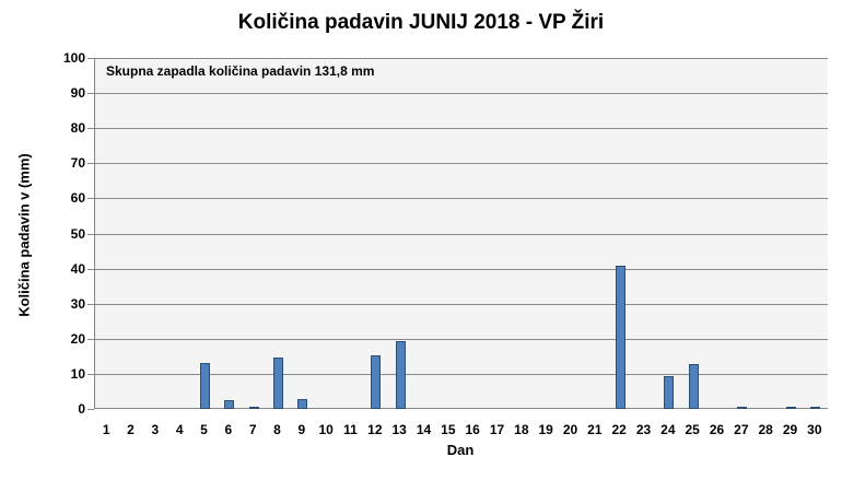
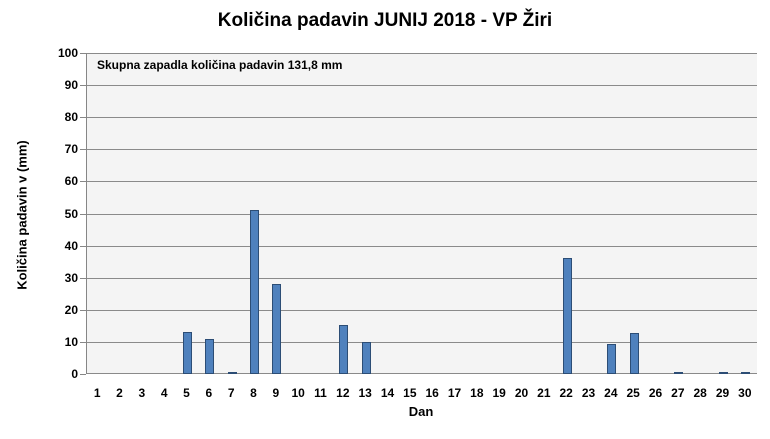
6: 2 -> 11
8: 15 -> 51
9: 3 -> 28
13: 19 -> 10
22: 41 -> 36
